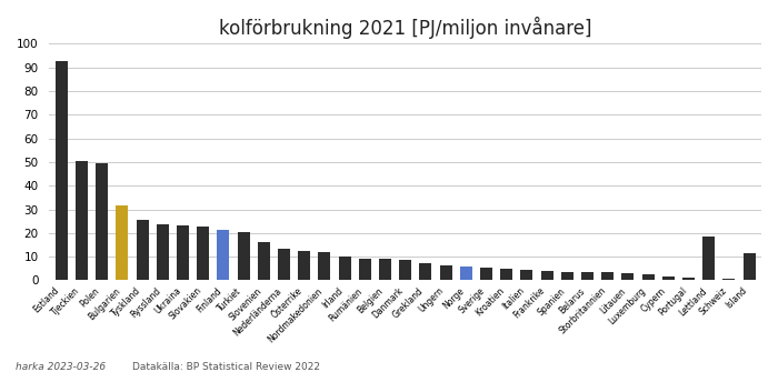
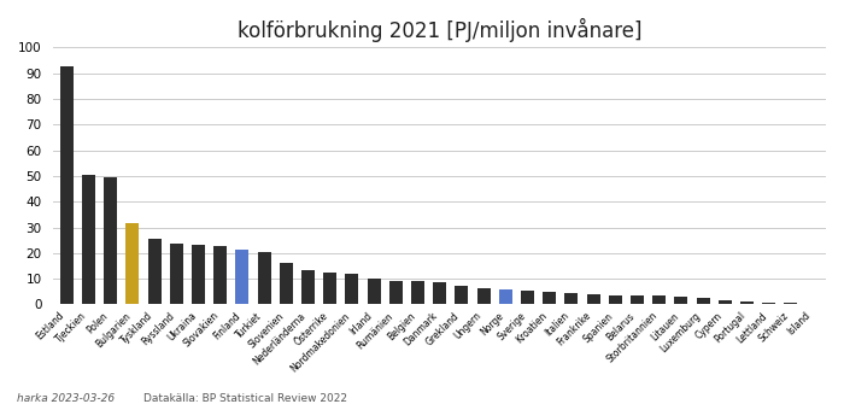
Lettland: 18.5 -> 0.8
Island: 11.5 -> 0.2
